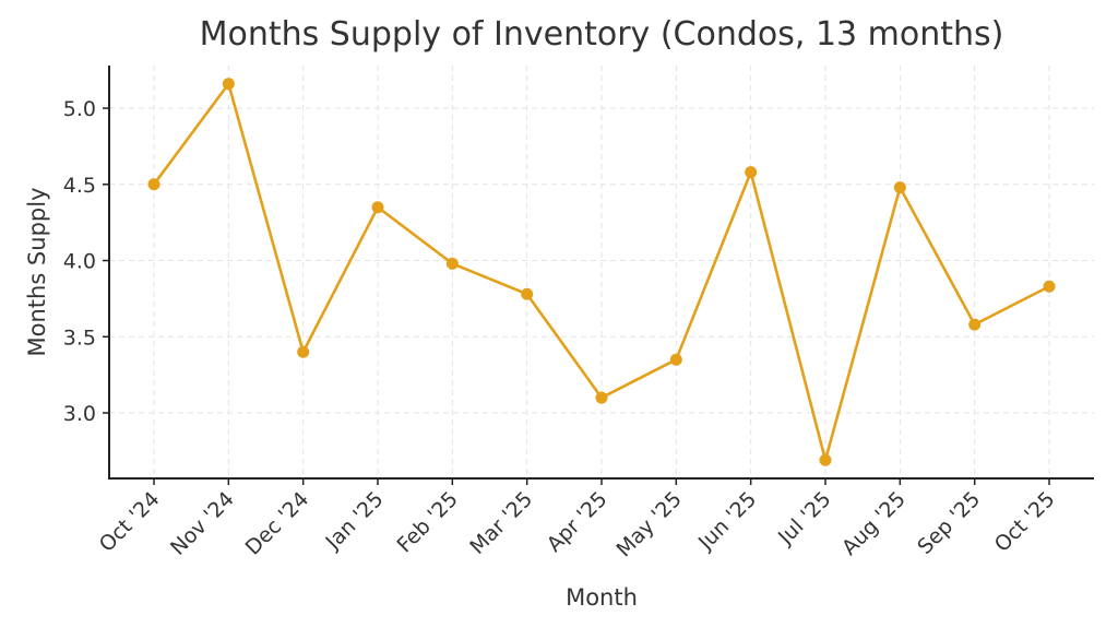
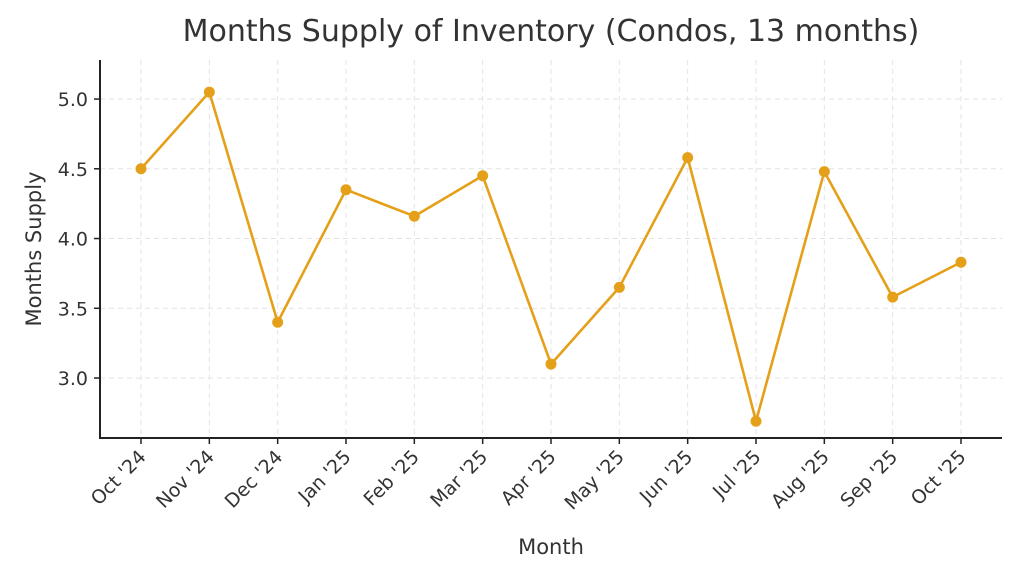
Nov '24: 5.16 -> 5.05
Feb '25: 3.98 -> 4.16
Mar '25: 3.78 -> 4.45
May '25: 3.35 -> 3.65
